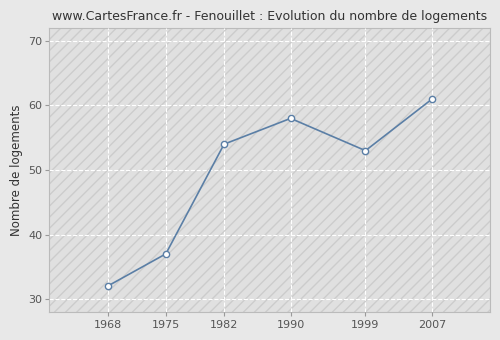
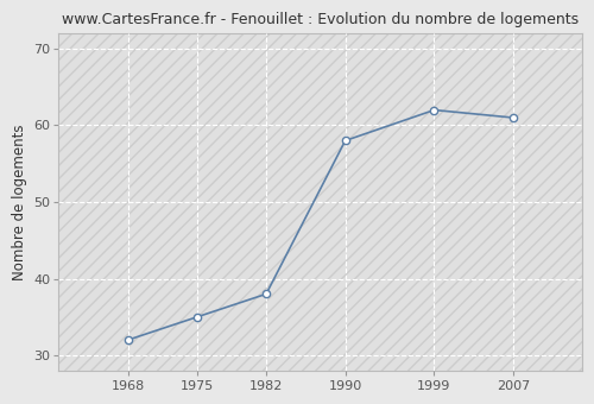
1975: 37 -> 35
1982: 54 -> 38
1999: 53 -> 62
